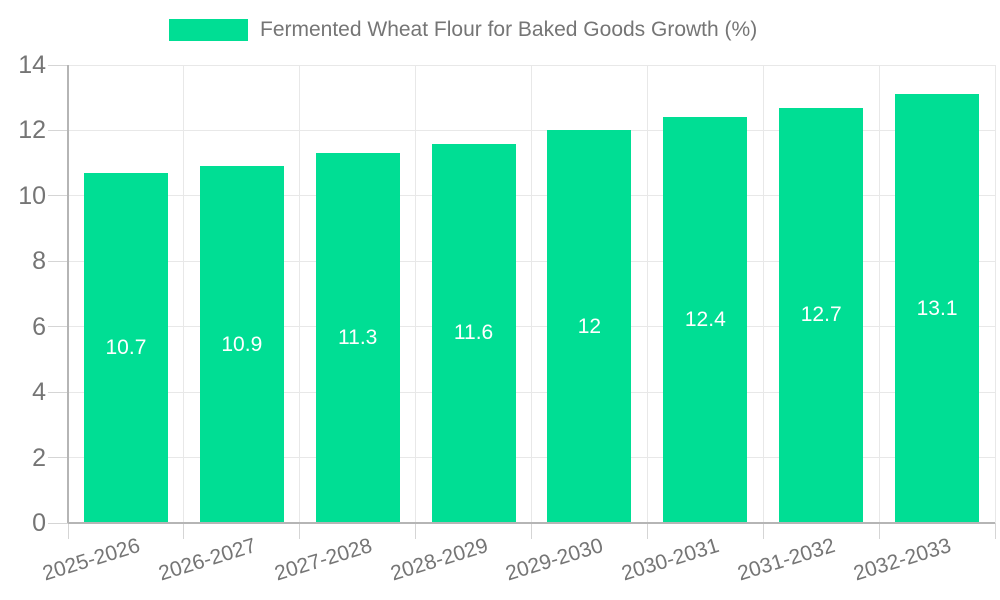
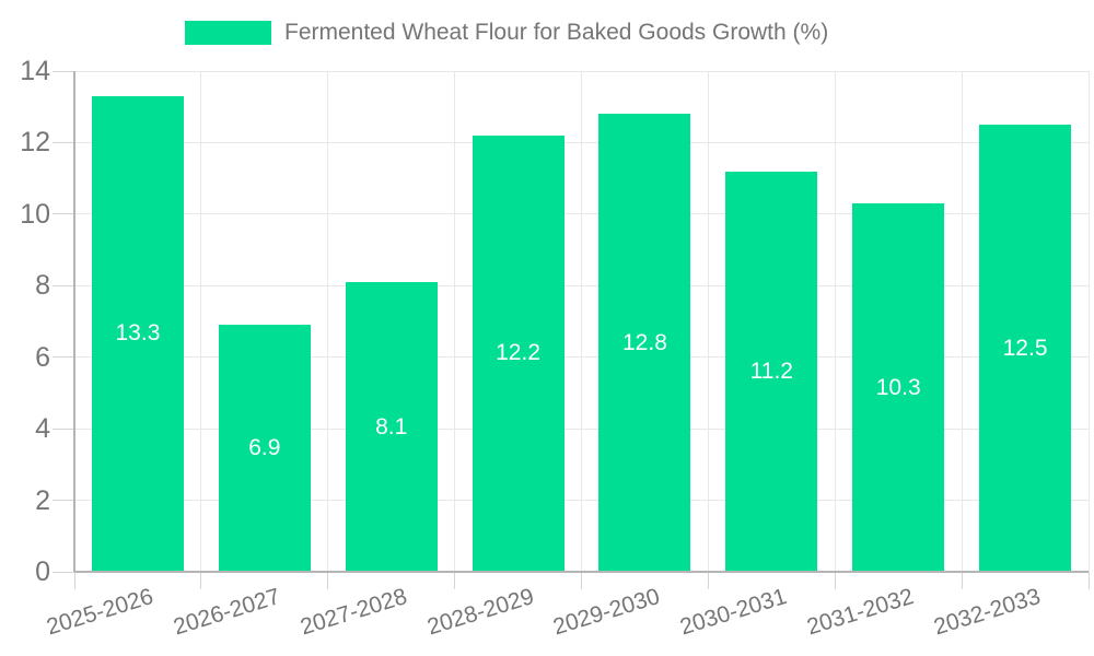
2025-2026: 10.7 -> 13.3
2026-2027: 10.9 -> 6.9
2027-2028: 11.3 -> 8.1
2028-2029: 11.6 -> 12.2
2029-2030: 12 -> 12.8
2030-2031: 12.4 -> 11.2
2031-2032: 12.7 -> 10.3
2032-2033: 13.1 -> 12.5
